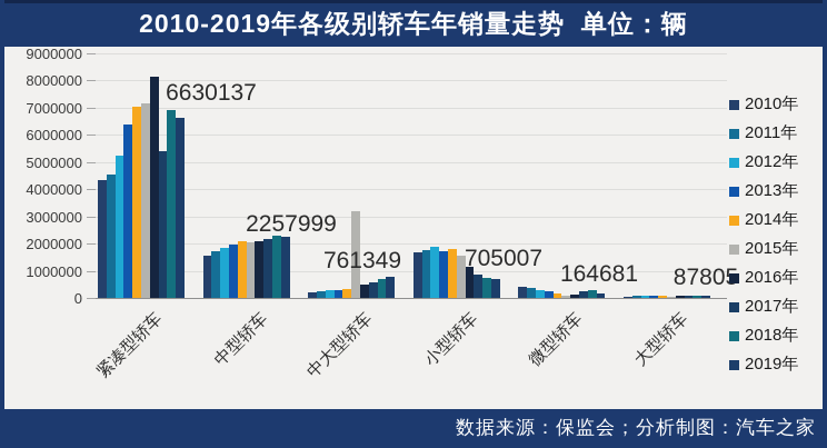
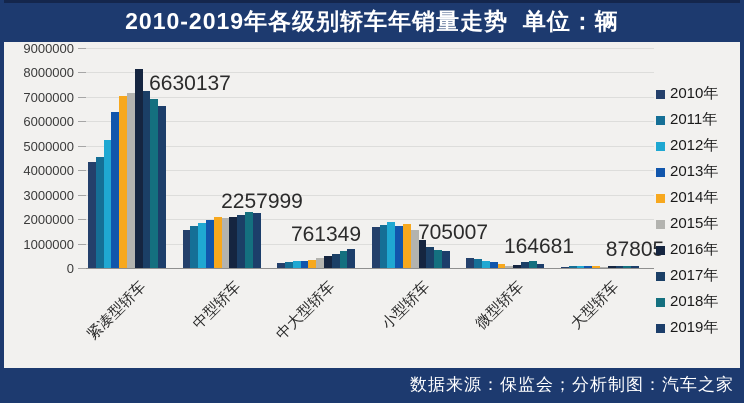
2017年/紧凑型轿车: 5400000 -> 7200000
2015年/中大型轿车: 3200000 -> 400000
